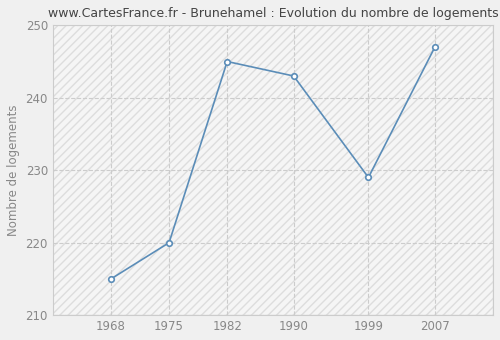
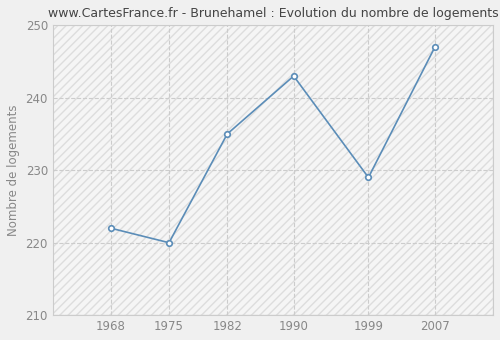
1968: 215 -> 222
1982: 245 -> 235
